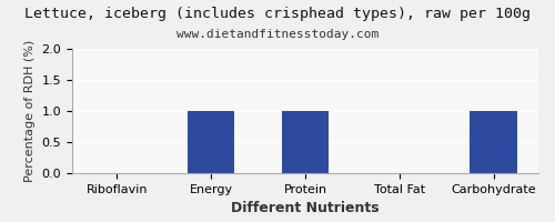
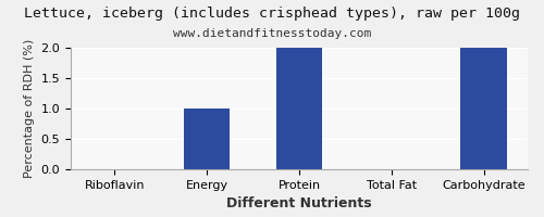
Protein: 1 -> 2
Carbohydrate: 1 -> 2
